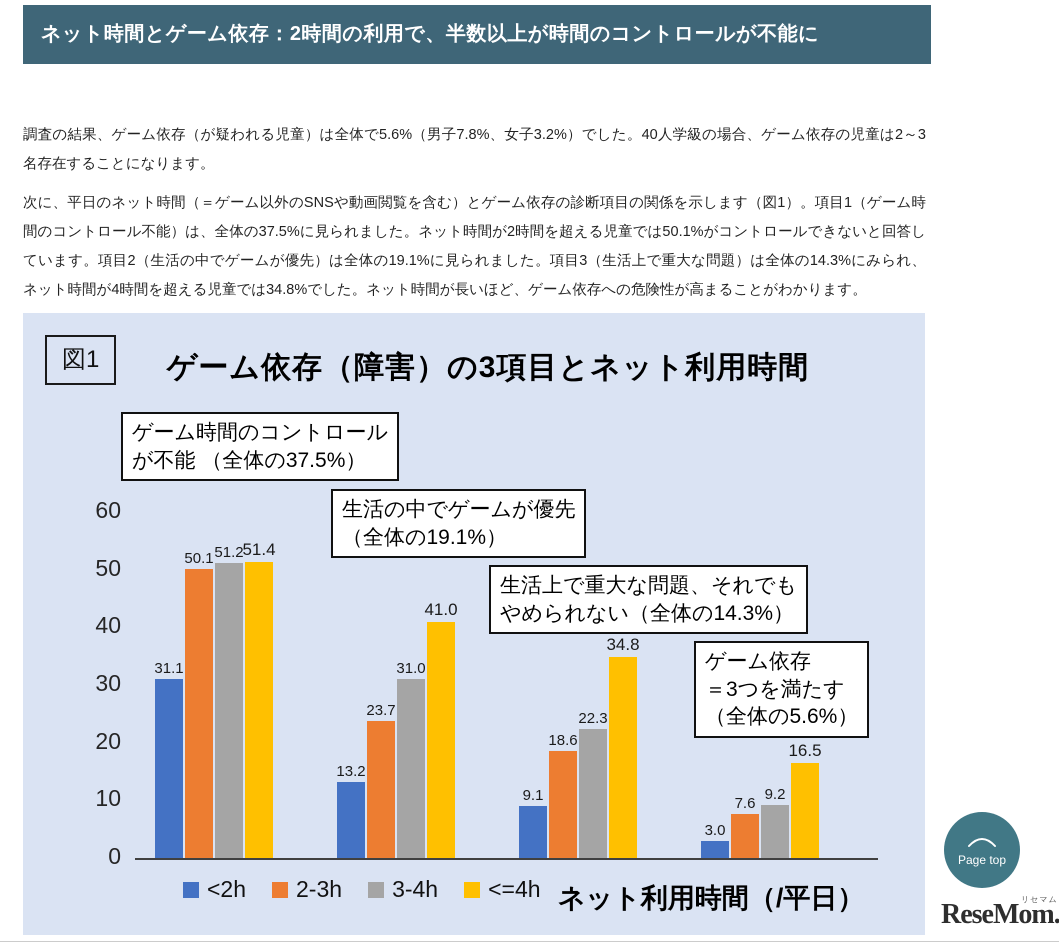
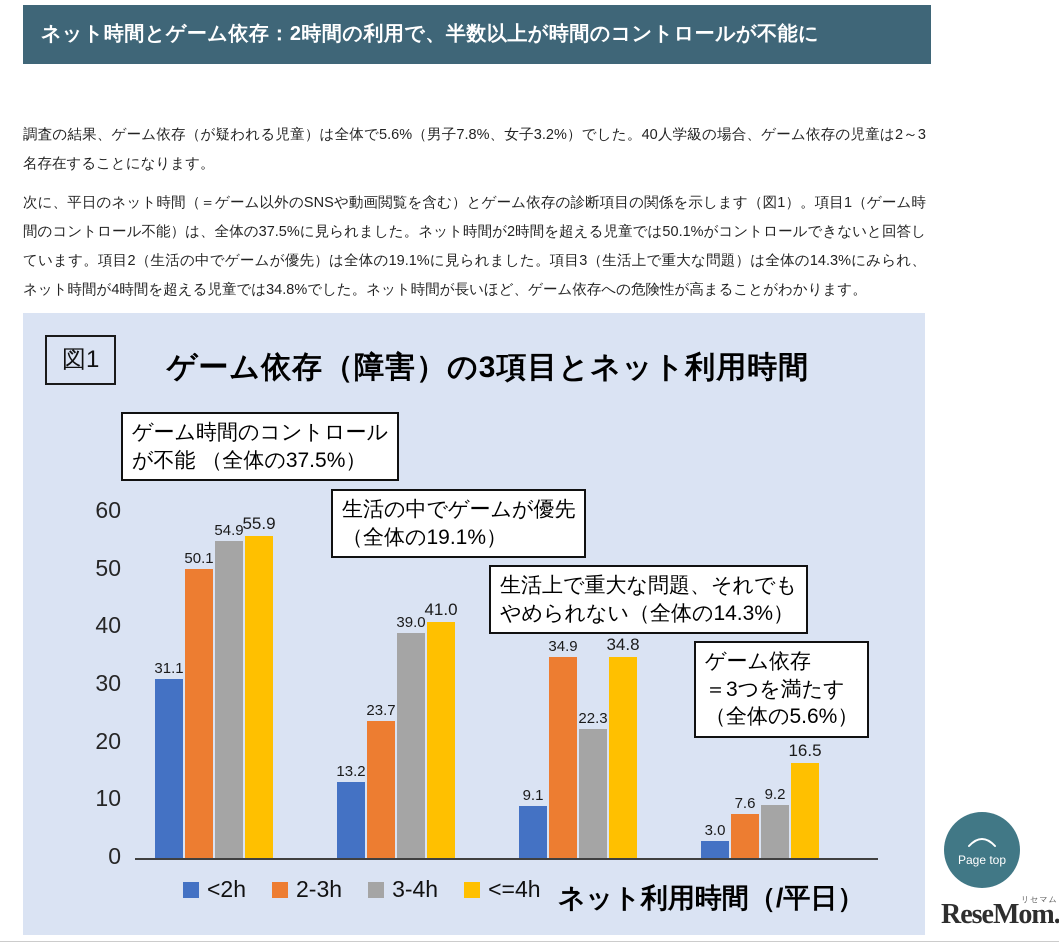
3-4h/ゲーム時間のコントロールが不能（全体の37.5%）: 51.2 -> 54.9
<=4h/ゲーム時間のコントロールが不能（全体の37.5%）: 51.4 -> 55.9
3-4h/生活の中でゲームが優先（全体の19.1%）: 31.0 -> 39.0
2-3h/生活上で重大な問題、それでもやめられない（全体の14.3%）: 18.6 -> 34.9
